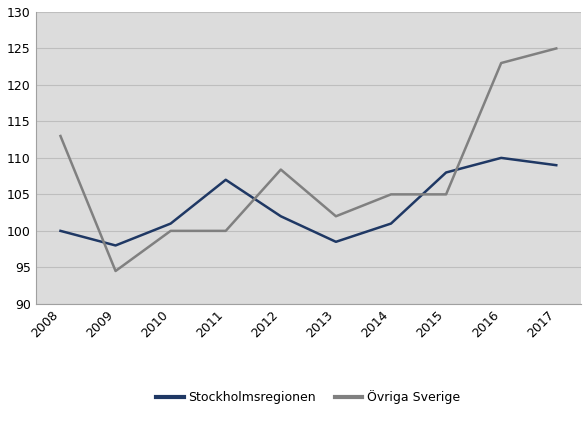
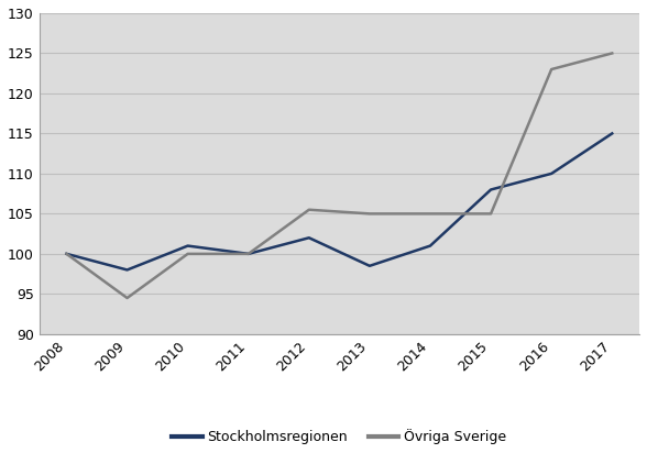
Övriga Sverige/2008: 113.0 -> 100.0
Stockholmsregionen/2011: 107.0 -> 100.0
Övriga Sverige/2012: 108.4 -> 105.5
Övriga Sverige/2013: 102.0 -> 105.0
Stockholmsregionen/2017: 109.0 -> 115.0
